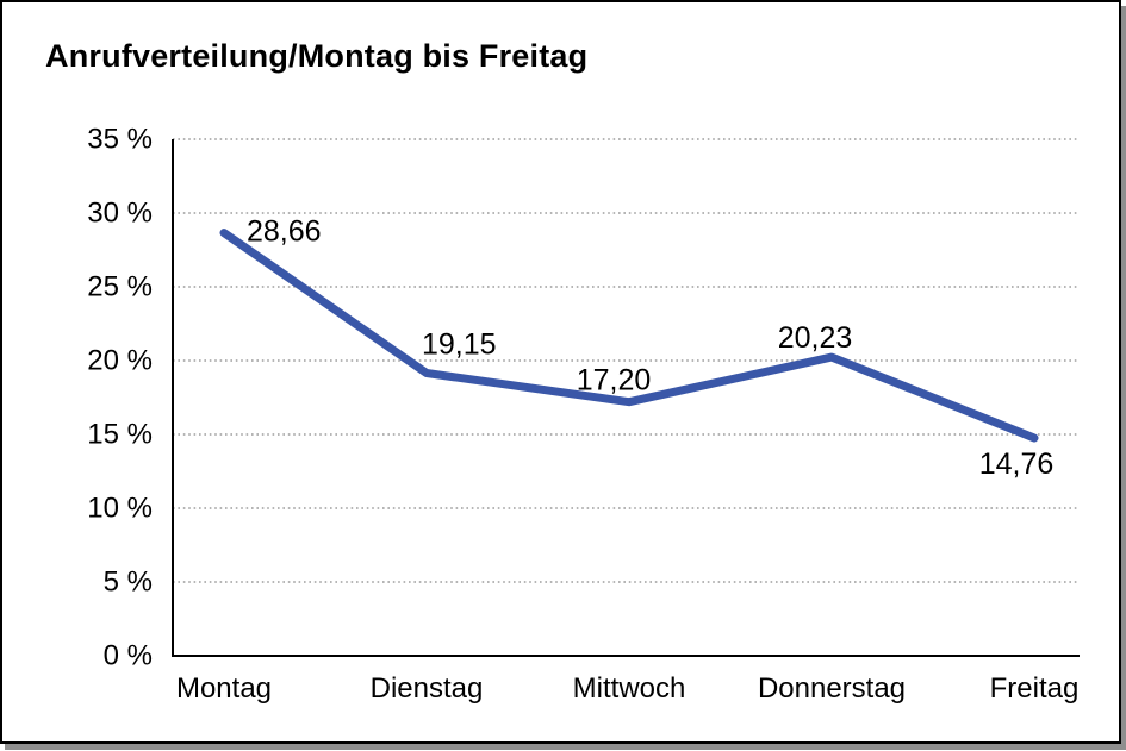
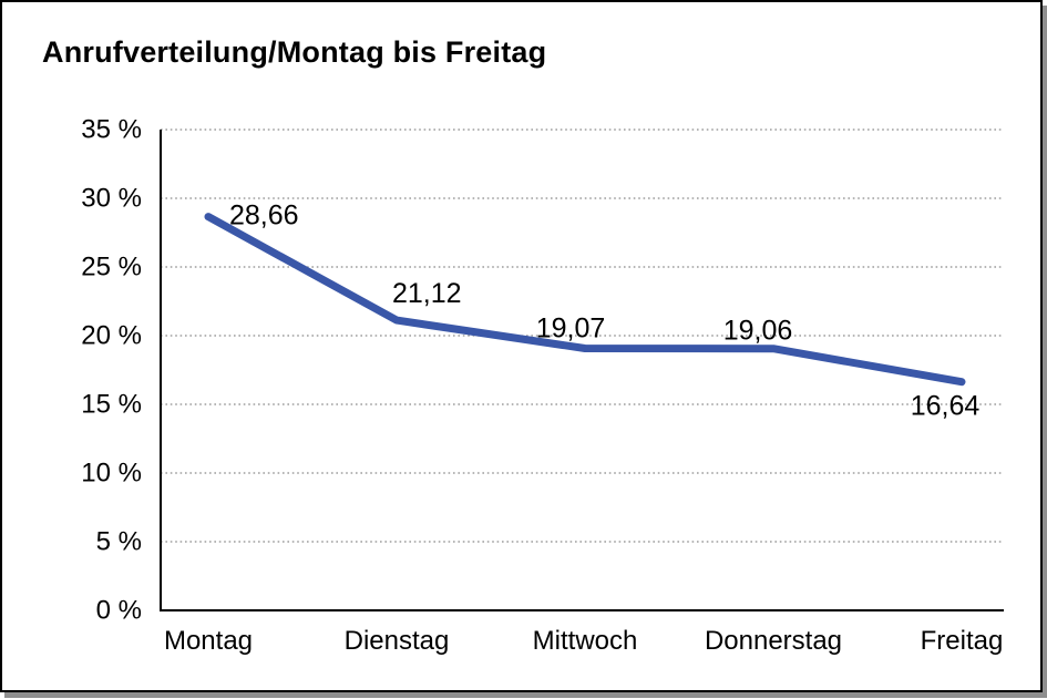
Dienstag: 19,15 -> 21,12
Mittwoch: 17,20 -> 19,07
Donnerstag: 20,23 -> 19,06
Freitag: 14,76 -> 16,64
